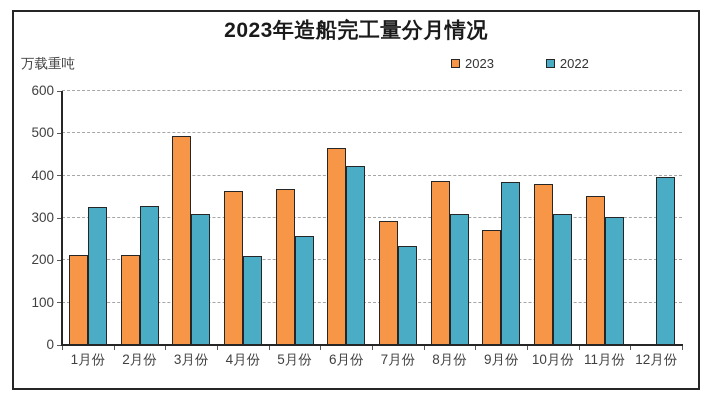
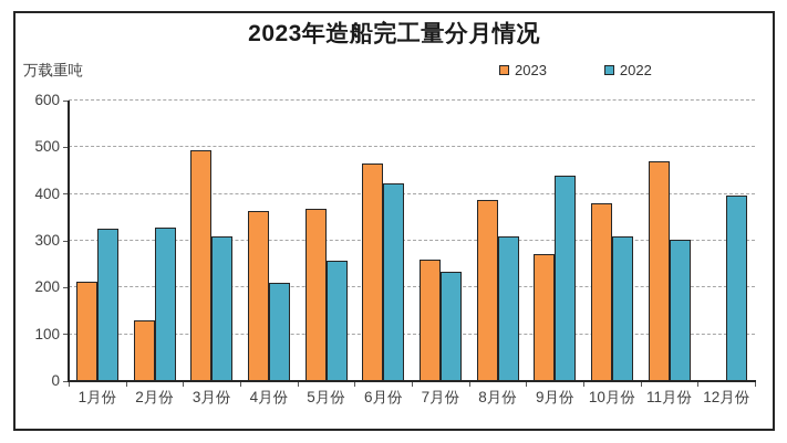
2023/2月份: 210 -> 130
2023/7月份: 290 -> 260
2022/9月份: 380 -> 440
2023/11月份: 350 -> 470
